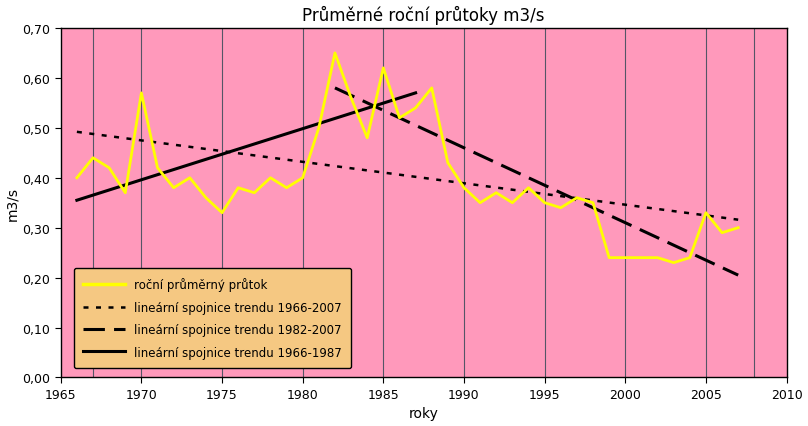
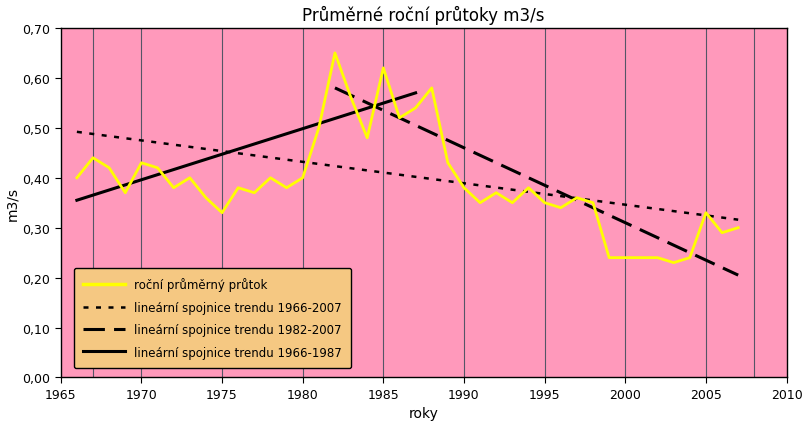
1970: 0,57 -> 0,43
